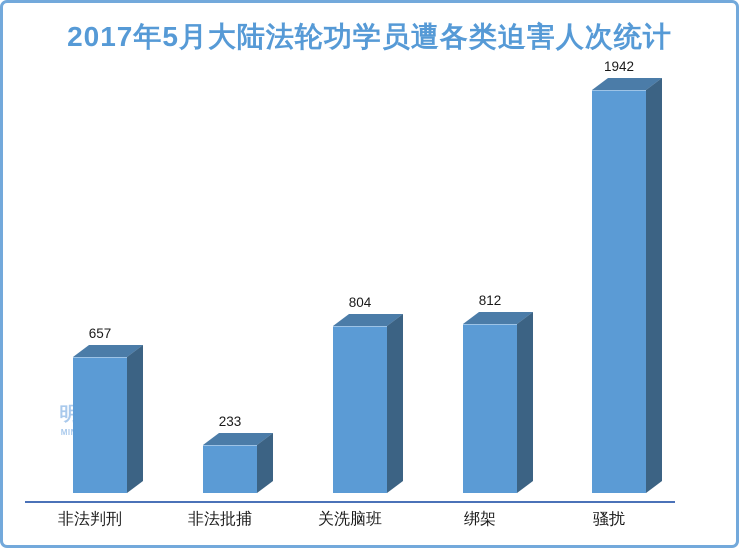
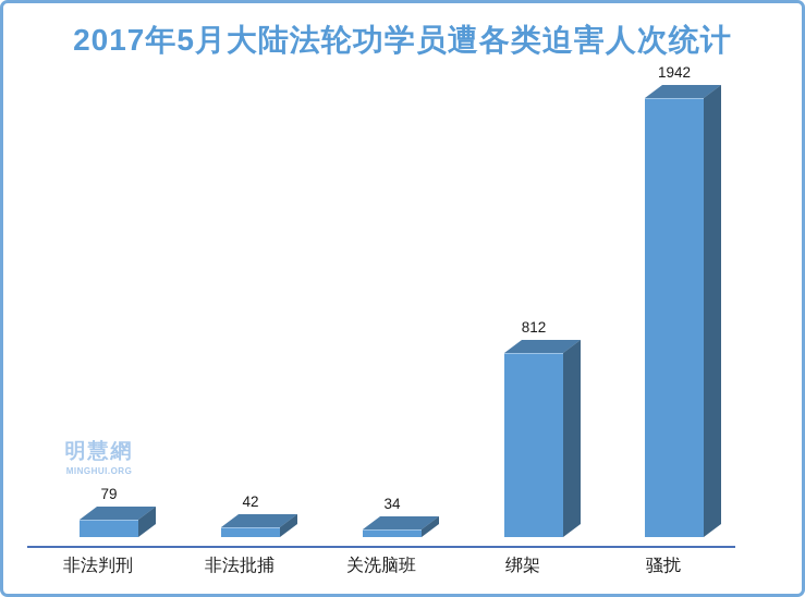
非法判刑: 657 -> 79
非法批捕: 233 -> 42
关洗脑班: 804 -> 34
